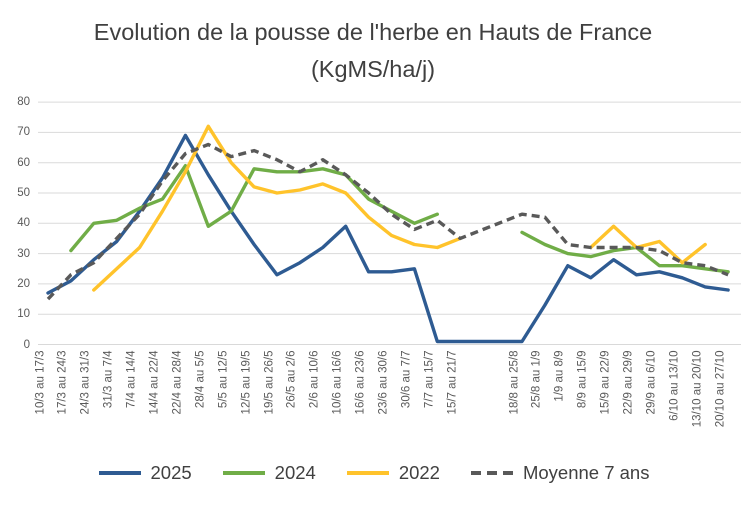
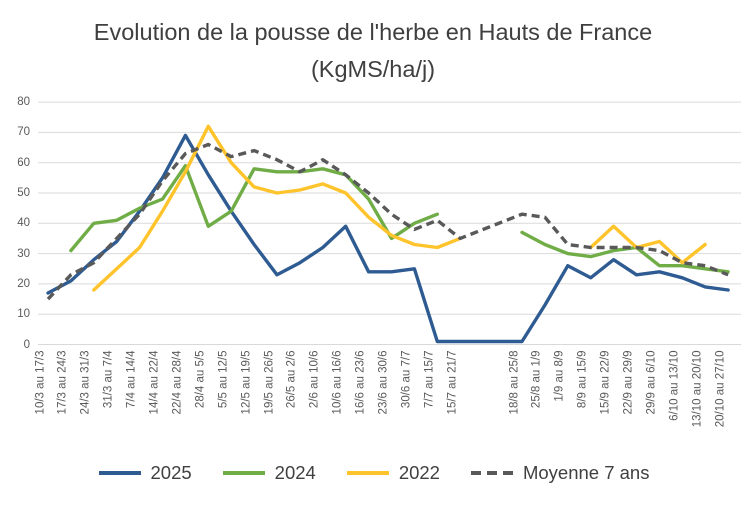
2024/23/6 au 30/6: 44 -> 35
